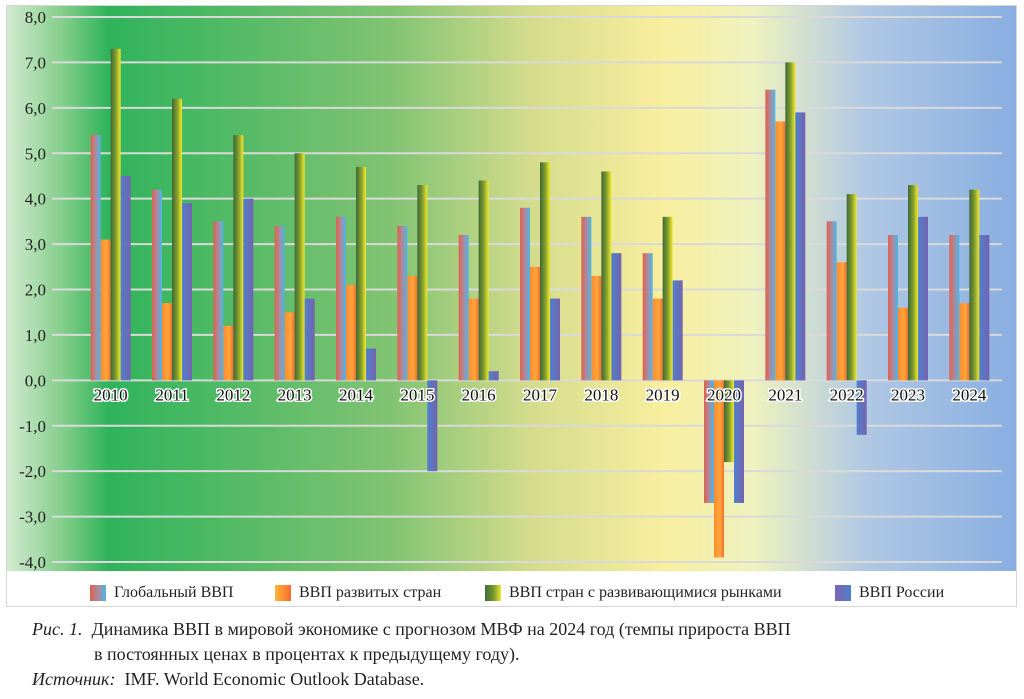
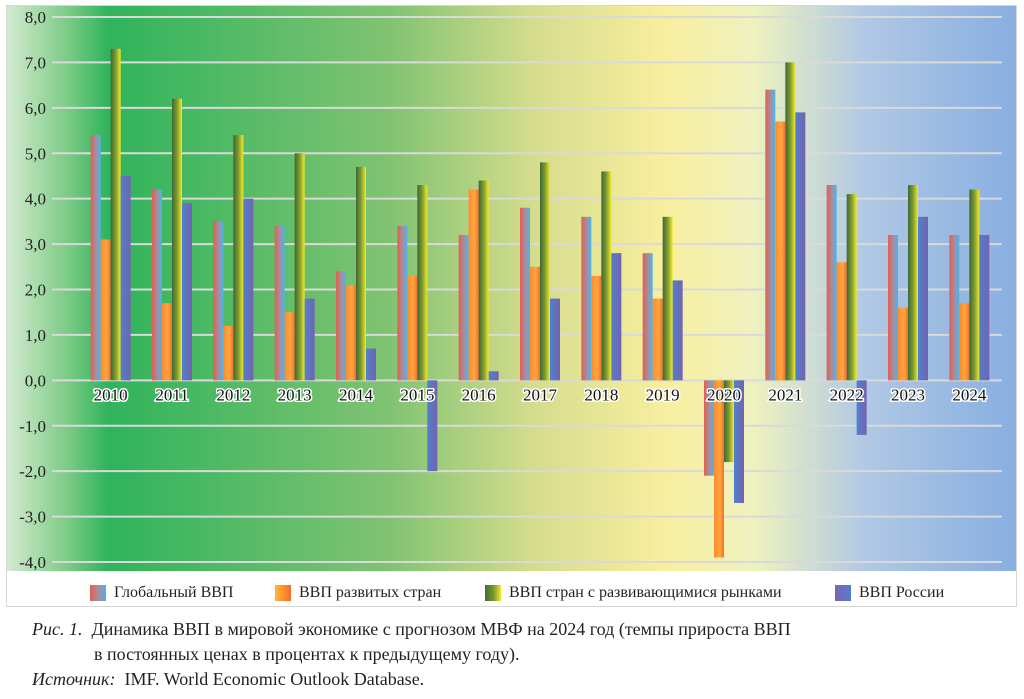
Глобальный ВВП/2014: 3,6 -> 2,4
ВВП развитых стран/2016: 1,8 -> 4,2
Глобальный ВВП/2020: -2,7 -> -2,1
Глобальный ВВП/2022: 3,5 -> 4,3
